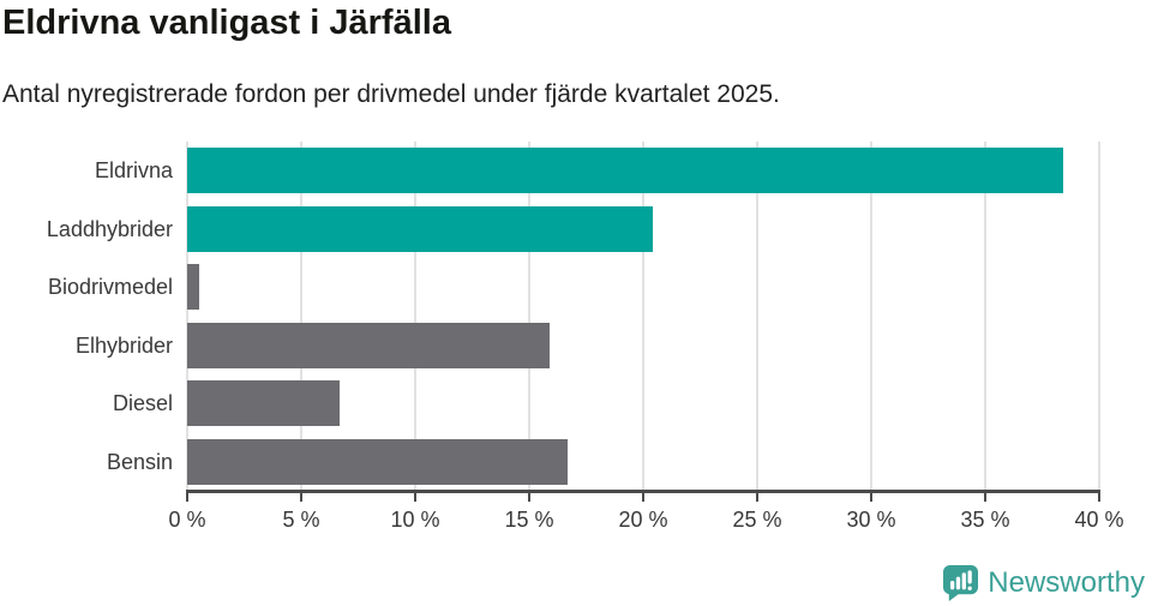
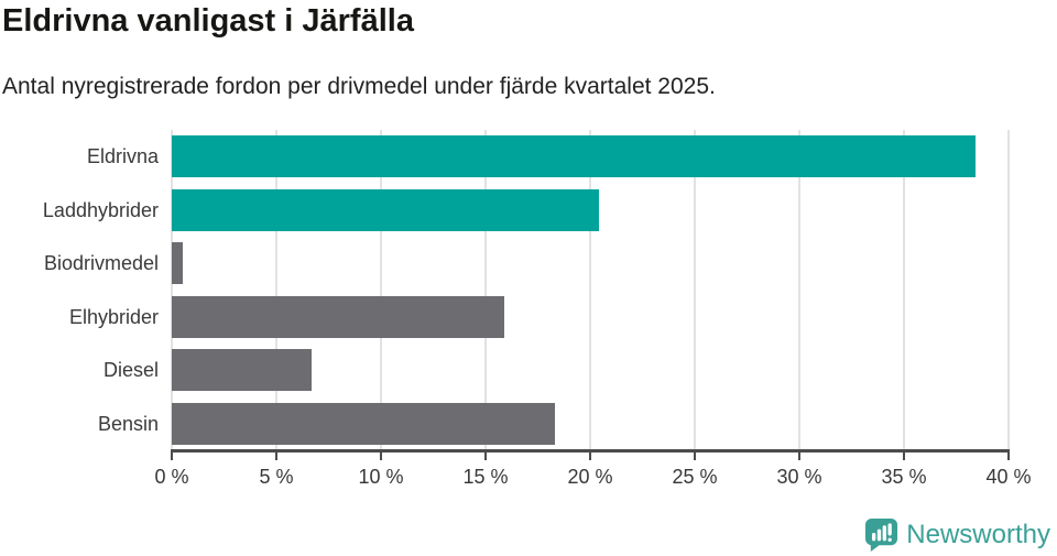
Bensin: 16.7% -> 18.3%
